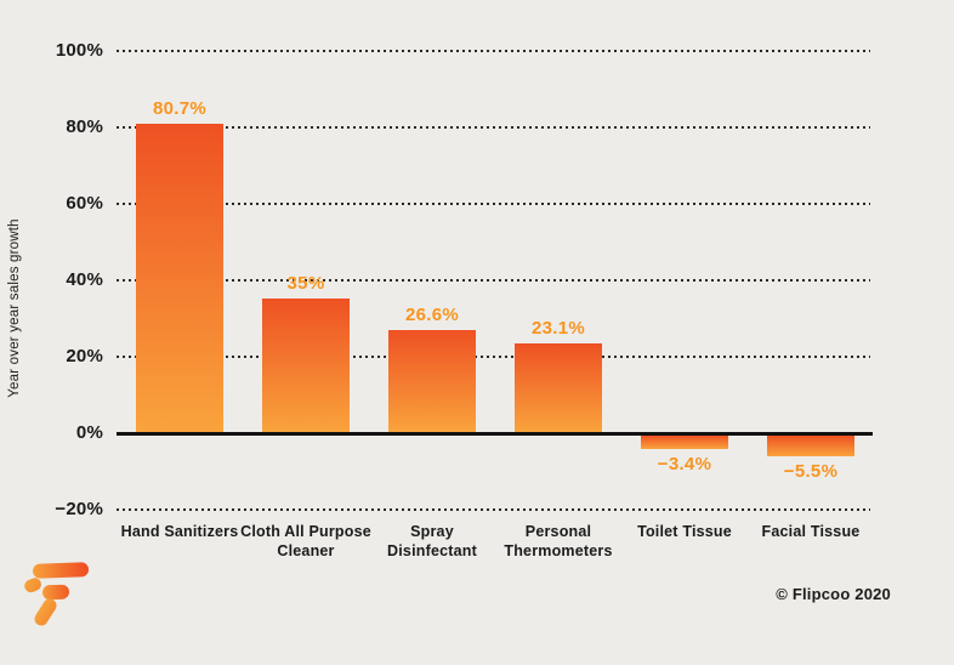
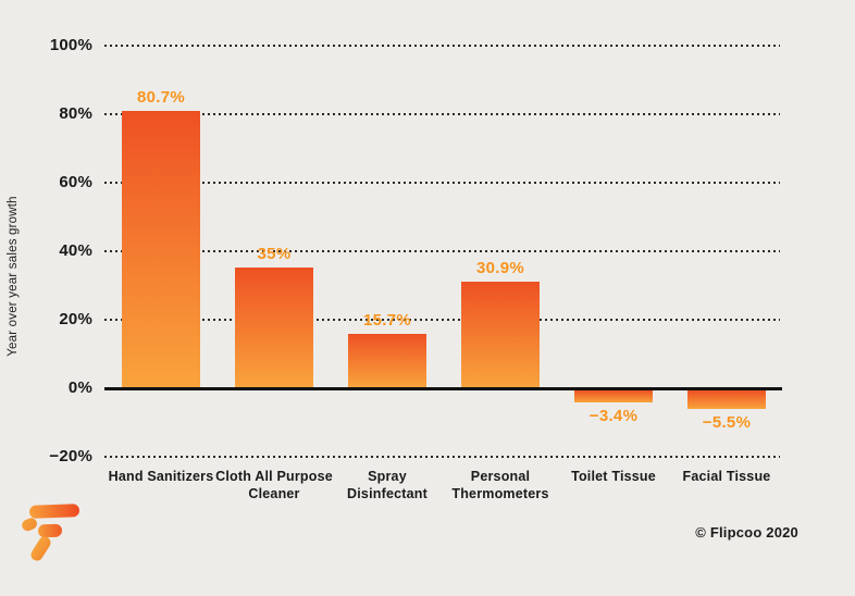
Spray Disinfectant: 26.6% -> 15.7%
Personal Thermometers: 23.1% -> 30.9%
